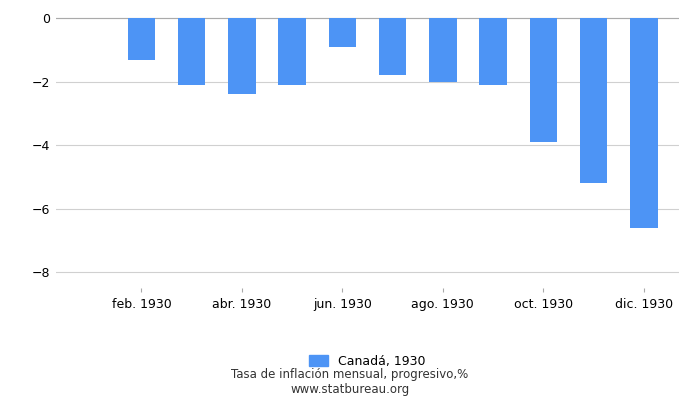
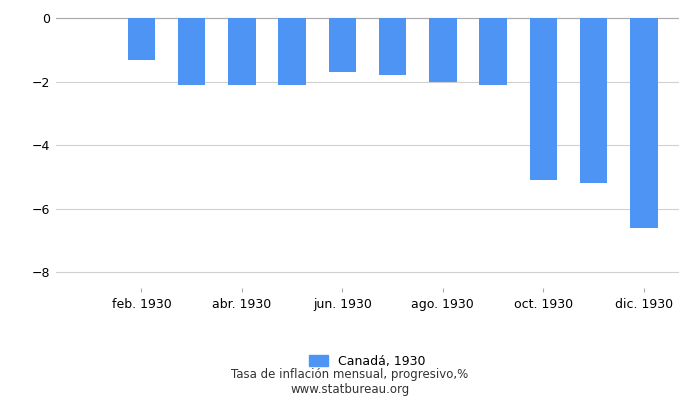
abr. 1930: -2.4 -> -2.1
jun. 1930: -0.9 -> -1.7
oct. 1930: -3.9 -> -5.1
